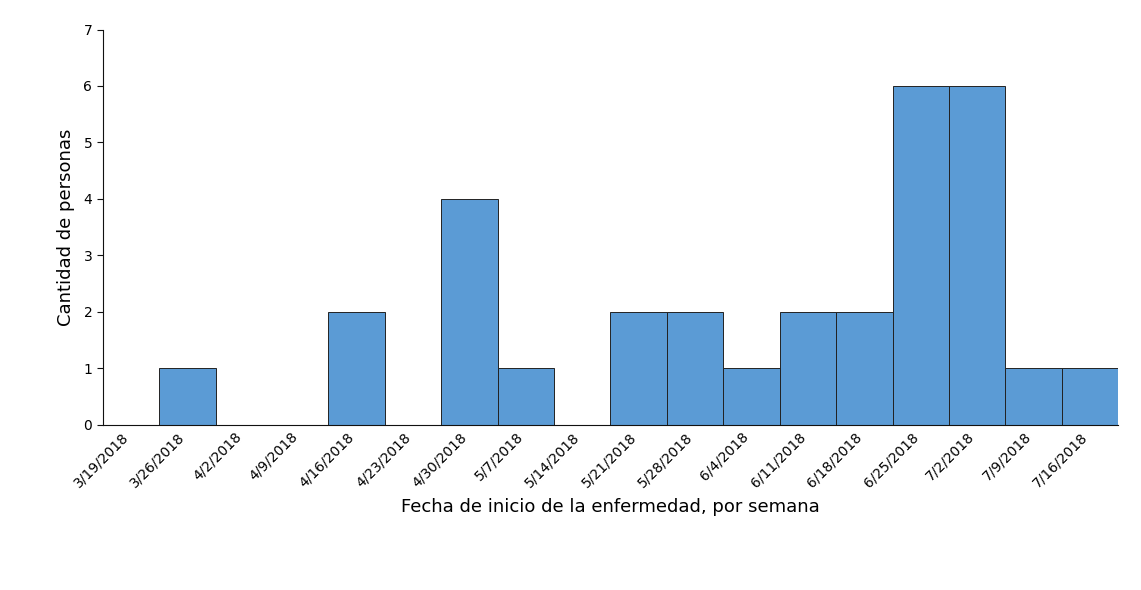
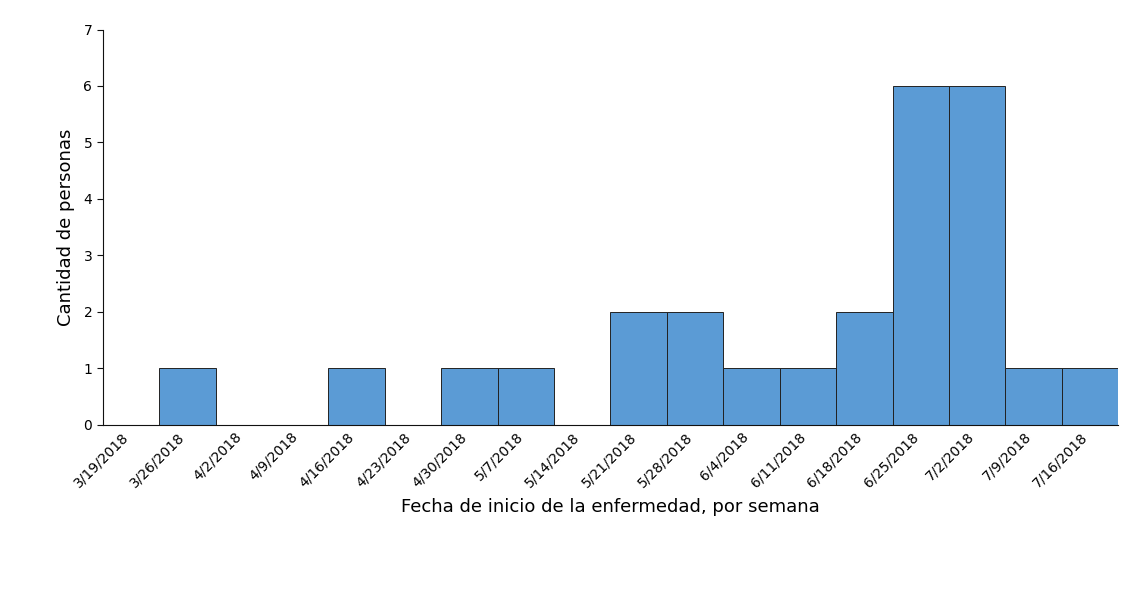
4/16/2018: 2 -> 1
4/30/2018: 4 -> 1
6/11/2018: 2 -> 1
